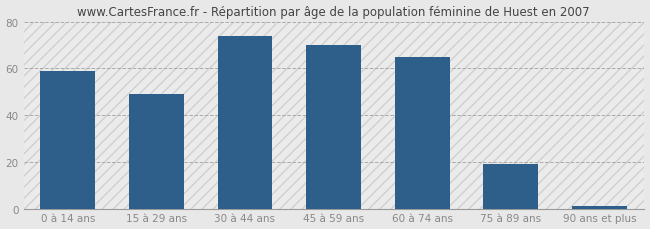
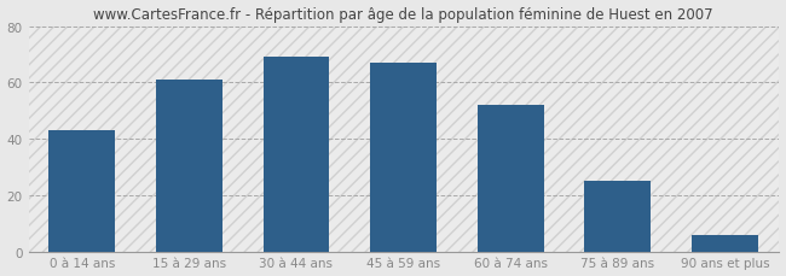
0 à 14 ans: 59 -> 43
15 à 29 ans: 49 -> 61
30 à 44 ans: 74 -> 69
45 à 59 ans: 70 -> 67
60 à 74 ans: 65 -> 52
75 à 89 ans: 19 -> 25
90 ans et plus: 1 -> 6
